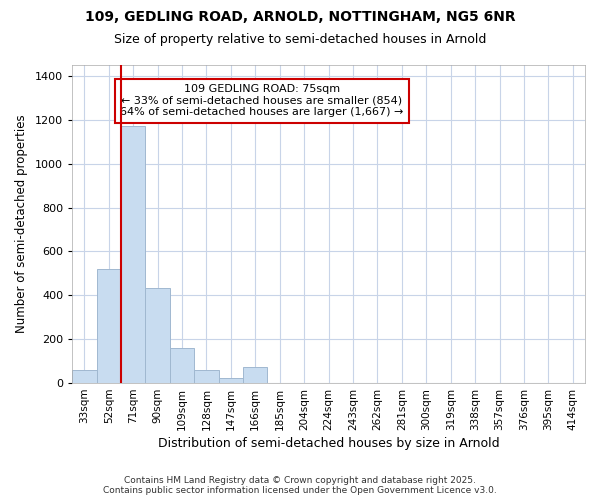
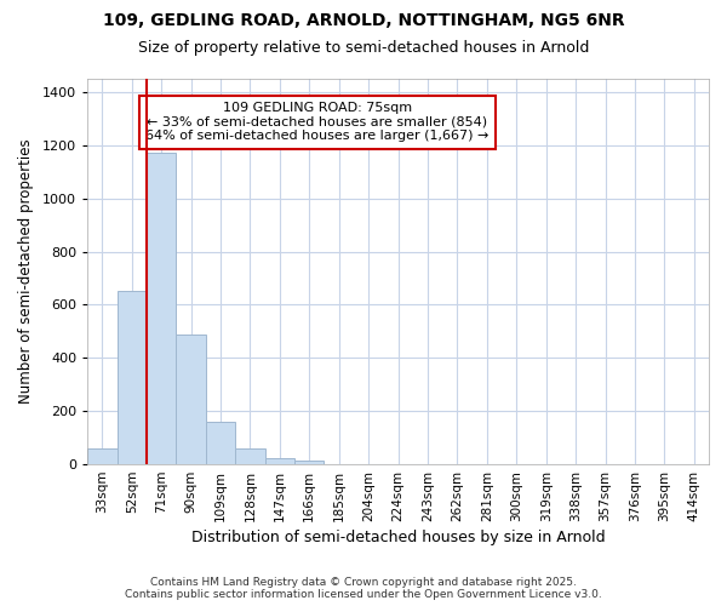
52sqm: 520 -> 650
90sqm: 435 -> 490
166sqm: 75 -> 15
